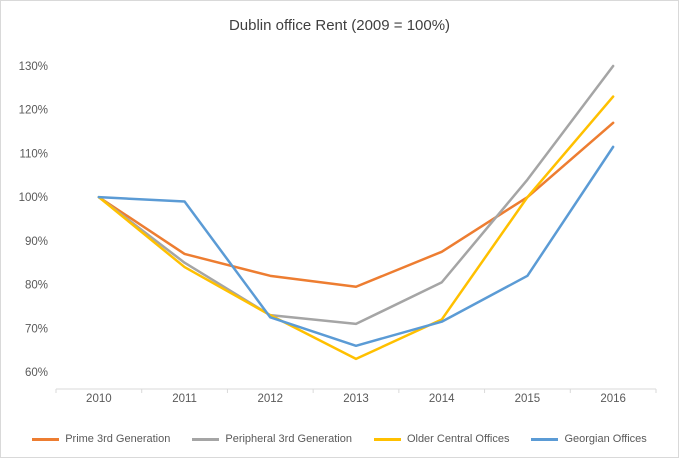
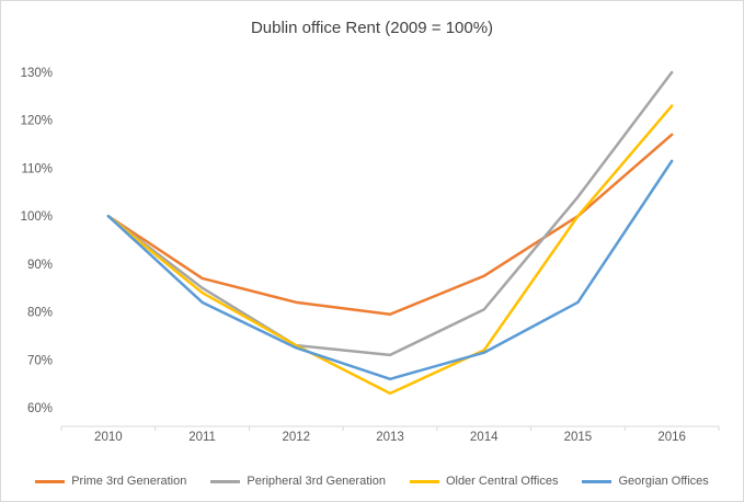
Georgian Offices/2011: 99% -> 82%
